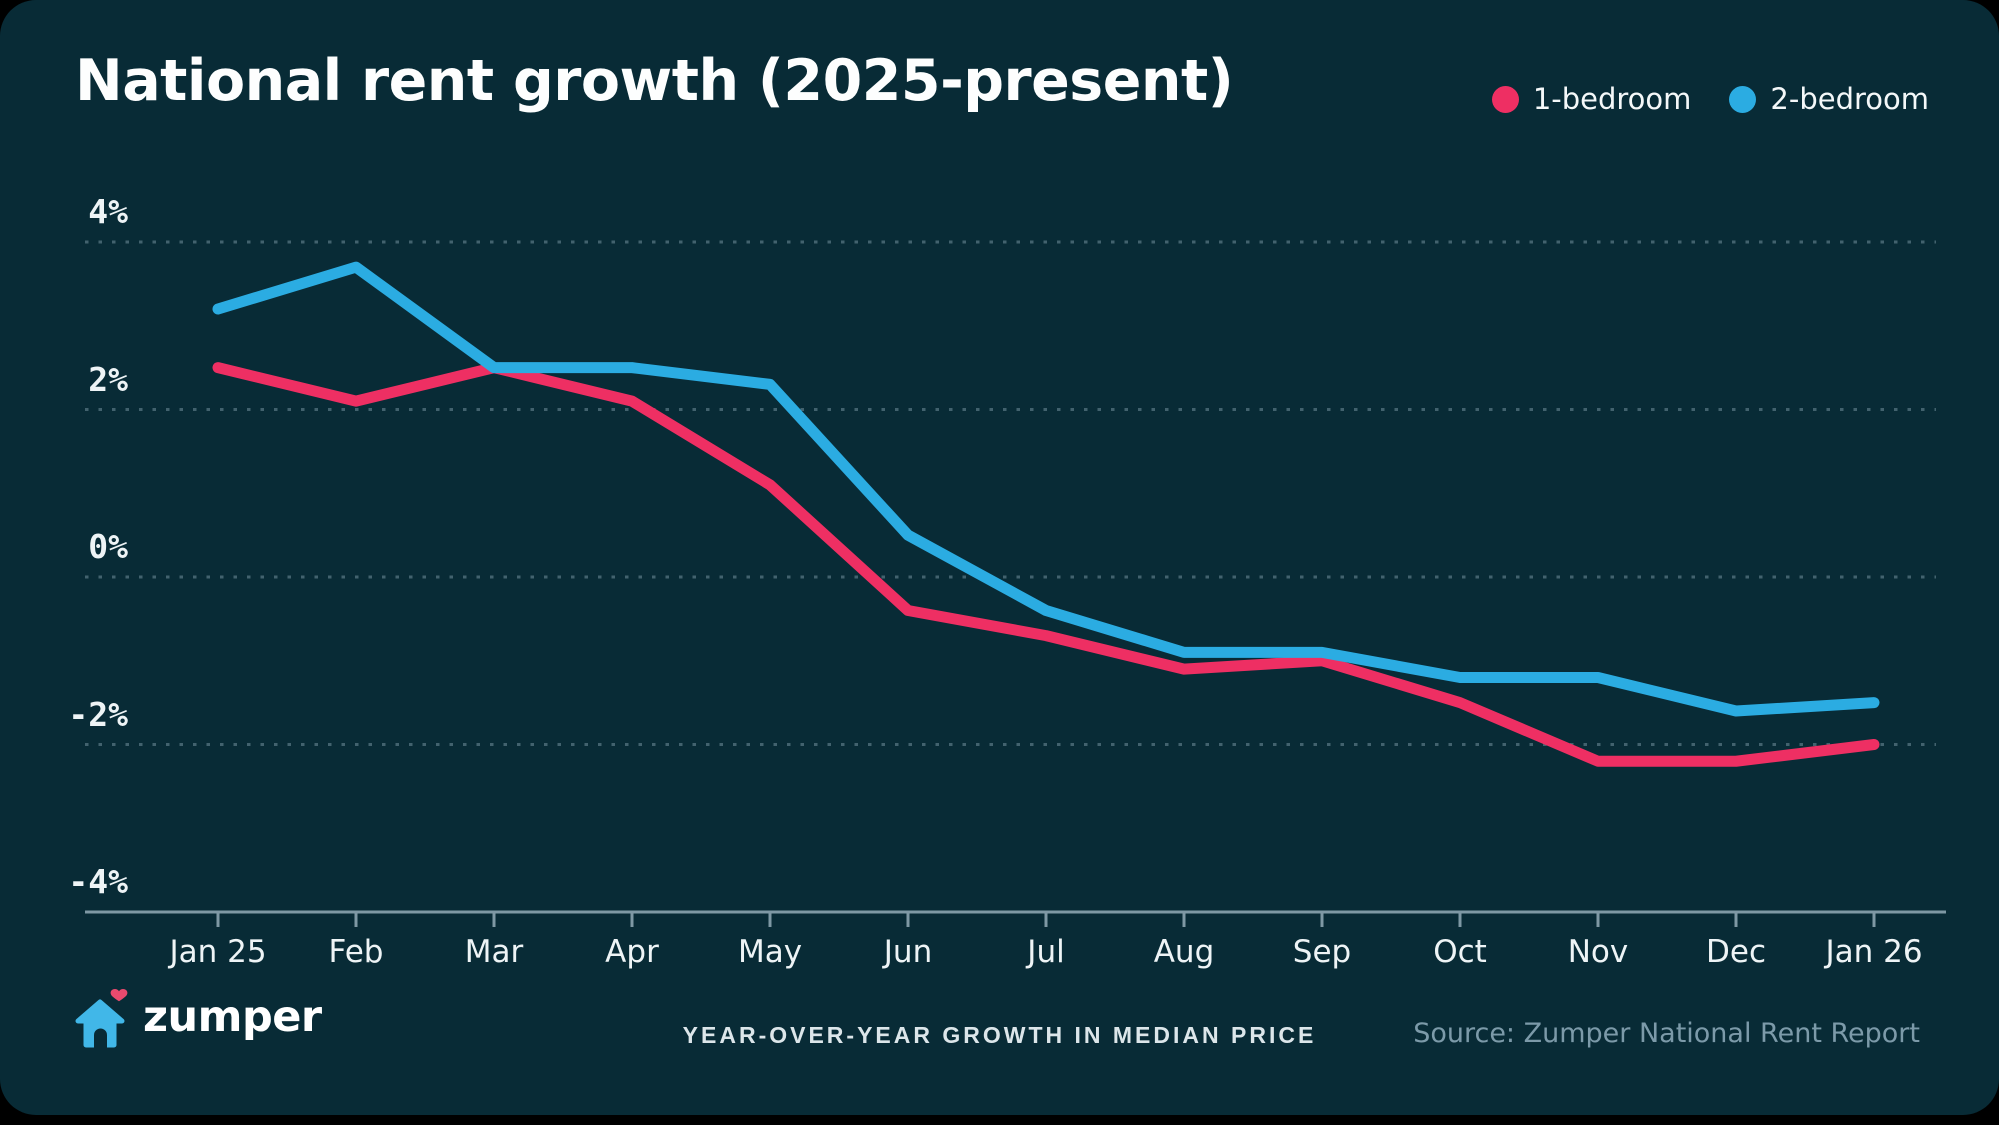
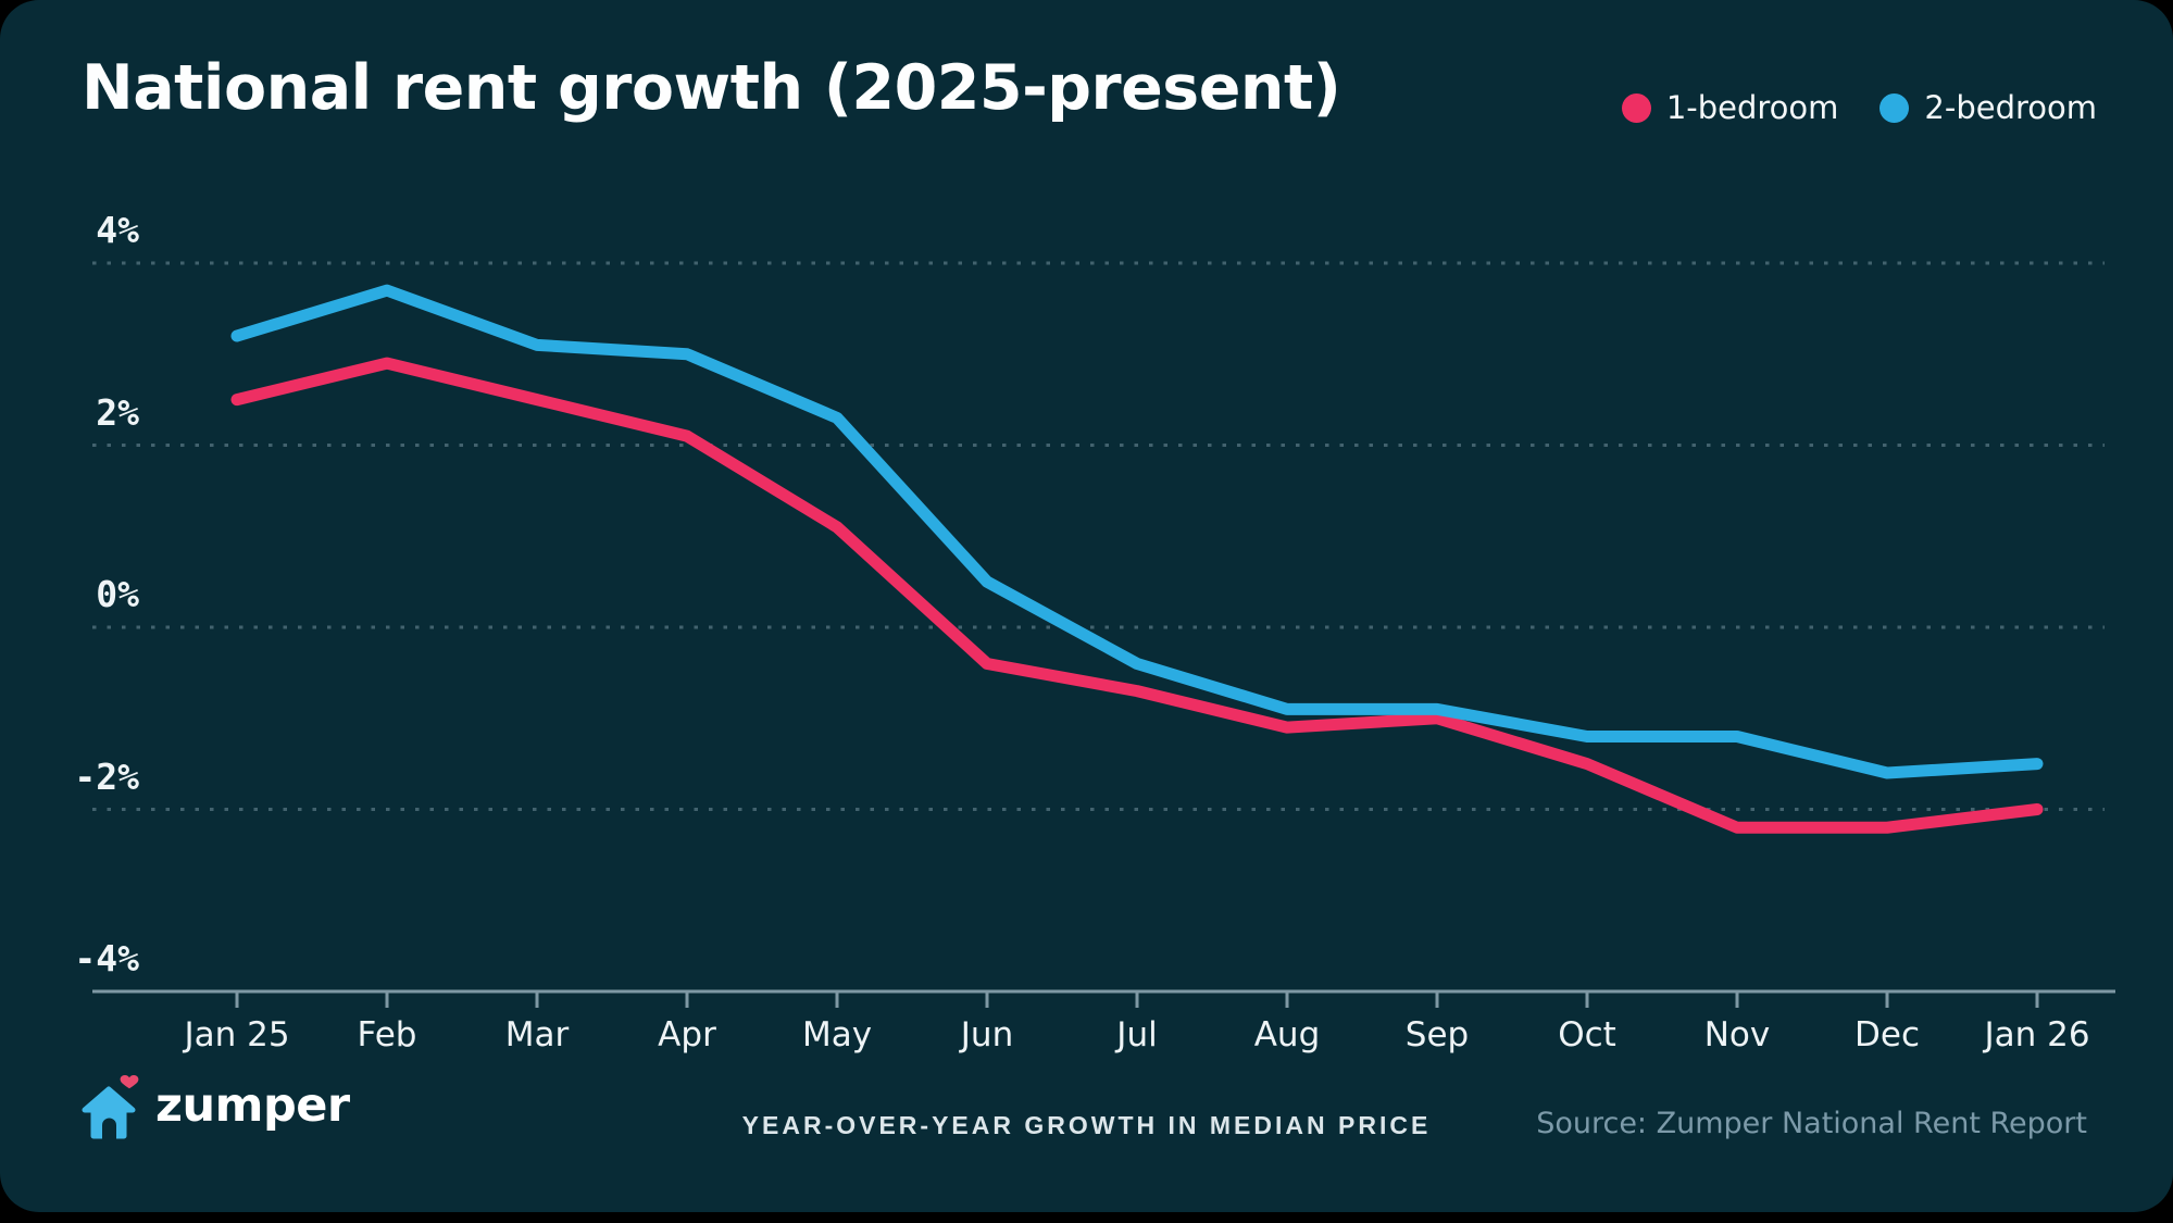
1-bedroom/Feb: 2.1% -> 2.9%
2-bedroom/Mar: 2.5% -> 3.1%
2-bedroom/Apr: 2.5% -> 3.0%
